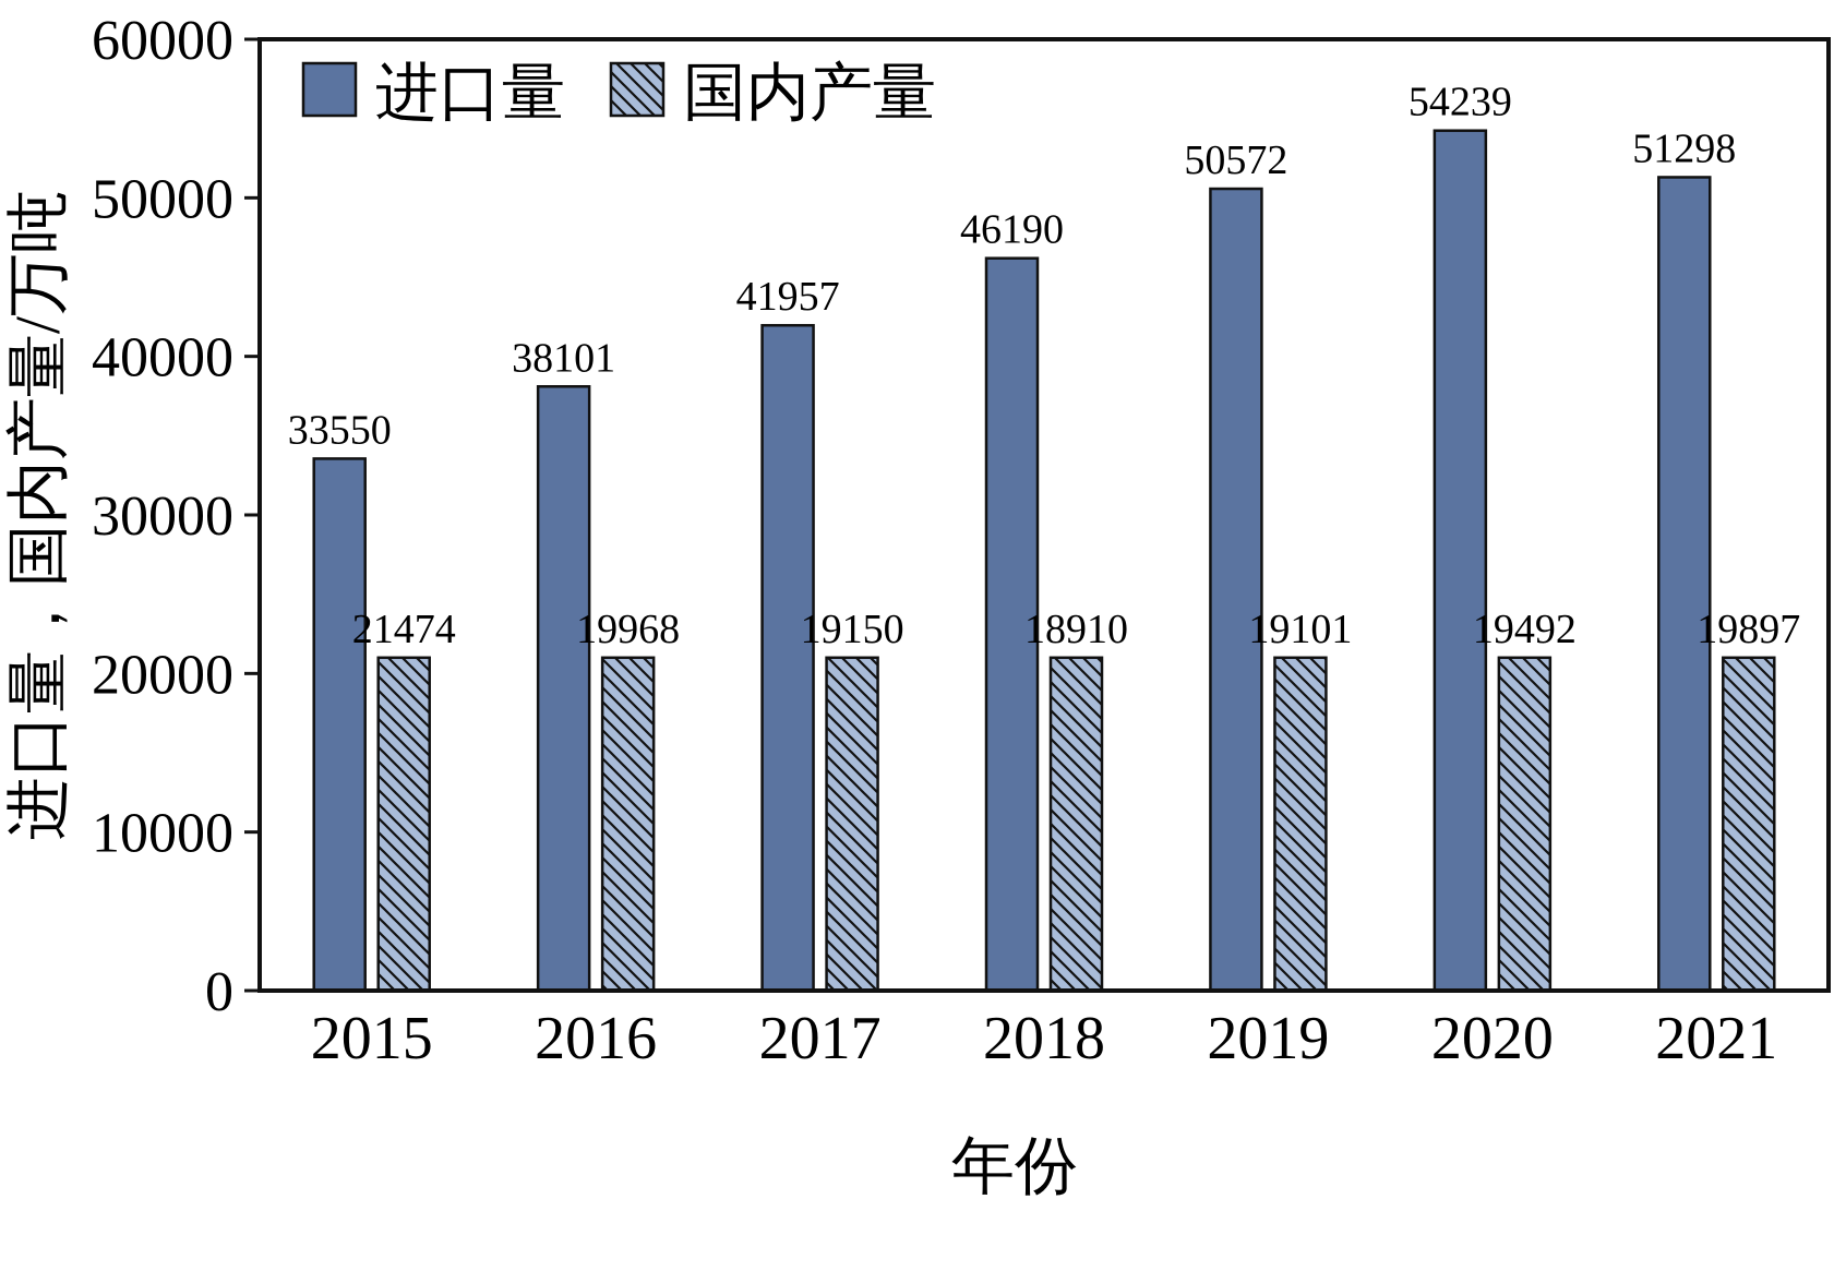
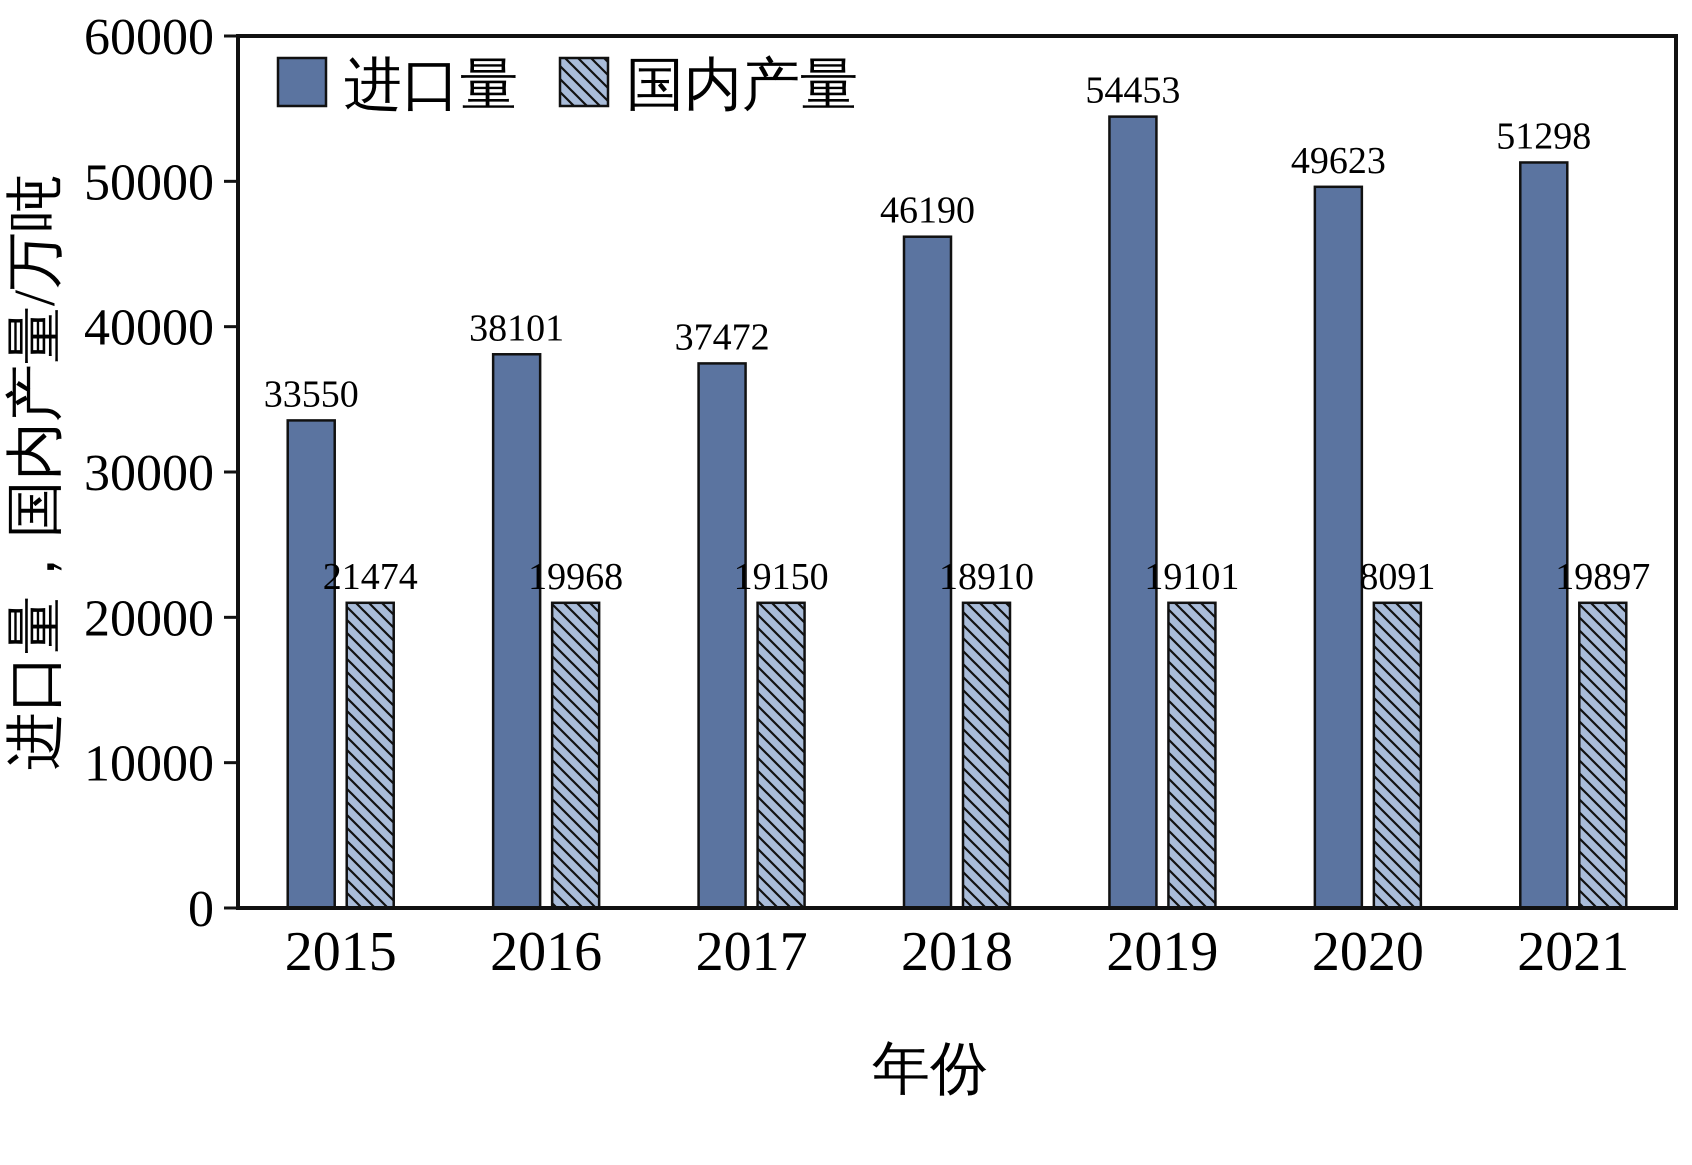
进口量/2017: 41957 -> 37472
进口量/2019: 50572 -> 54453
进口量/2020: 54239 -> 49623
国内产量/2020: 19492 -> 8091
